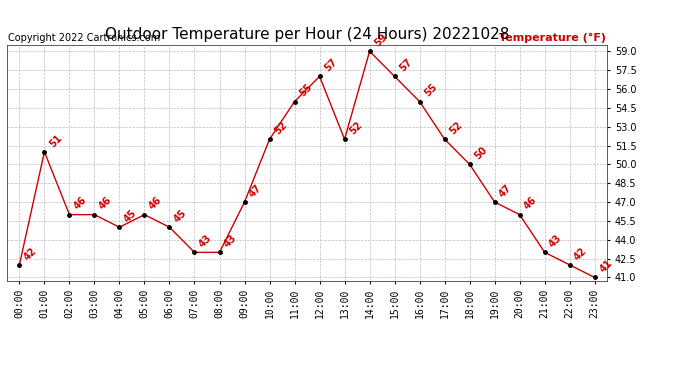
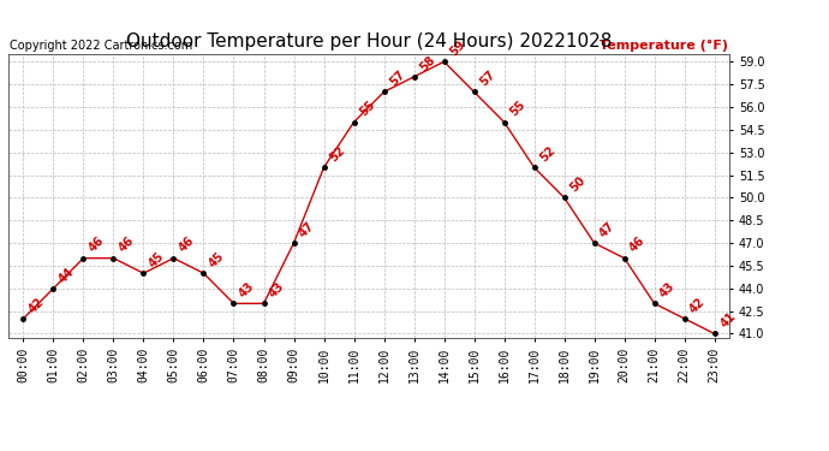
01:00: 51 -> 44
13:00: 52 -> 58
